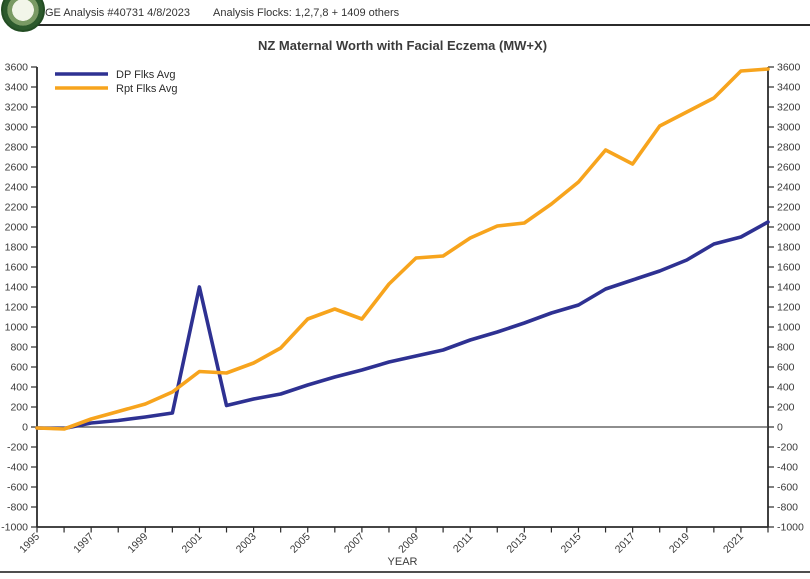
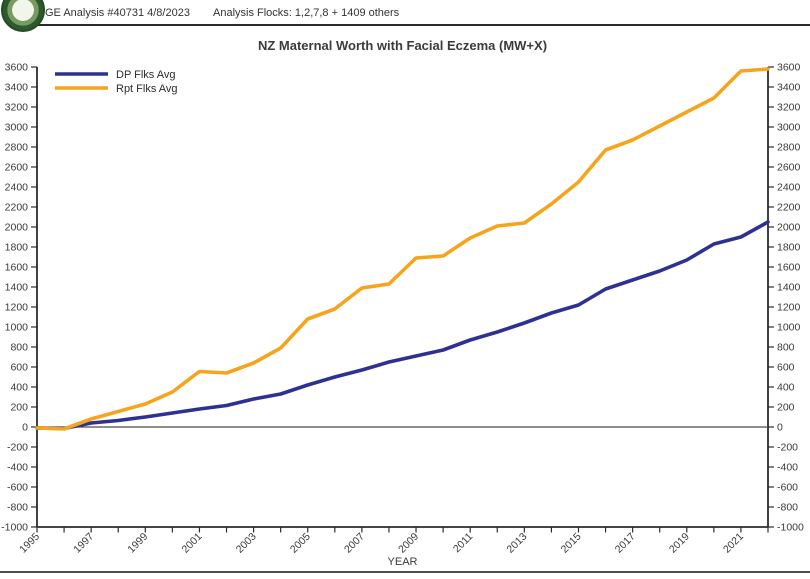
DP Flks Avg/2001: 1400 -> 180
Rpt Flks Avg/2007: 1080 -> 1390
Rpt Flks Avg/2017: 2630 -> 2870
